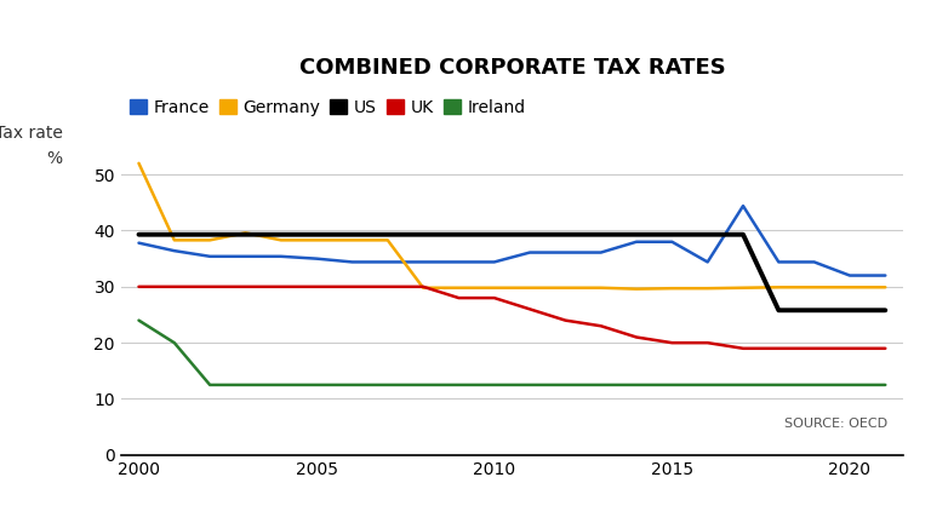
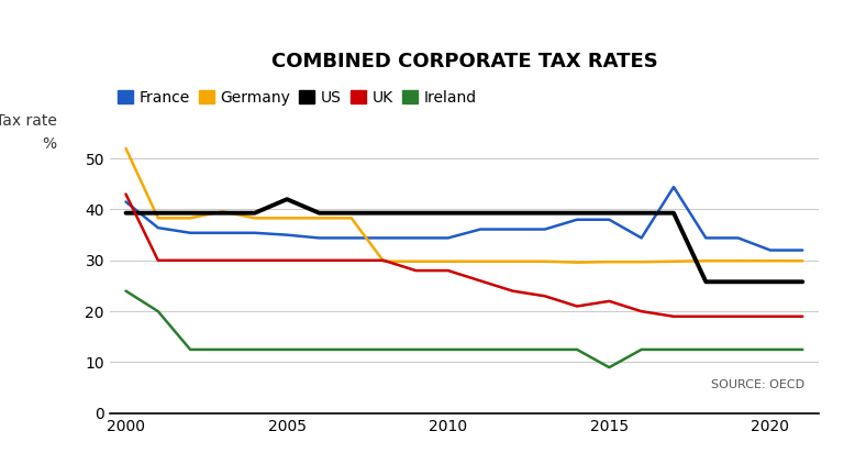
France/2000: 37.8 -> 41.5
UK/2000: 30 -> 43
US/2005: 39.3 -> 42.0
UK/2015: 20 -> 22
Ireland/2015: 12.5 -> 9.0
